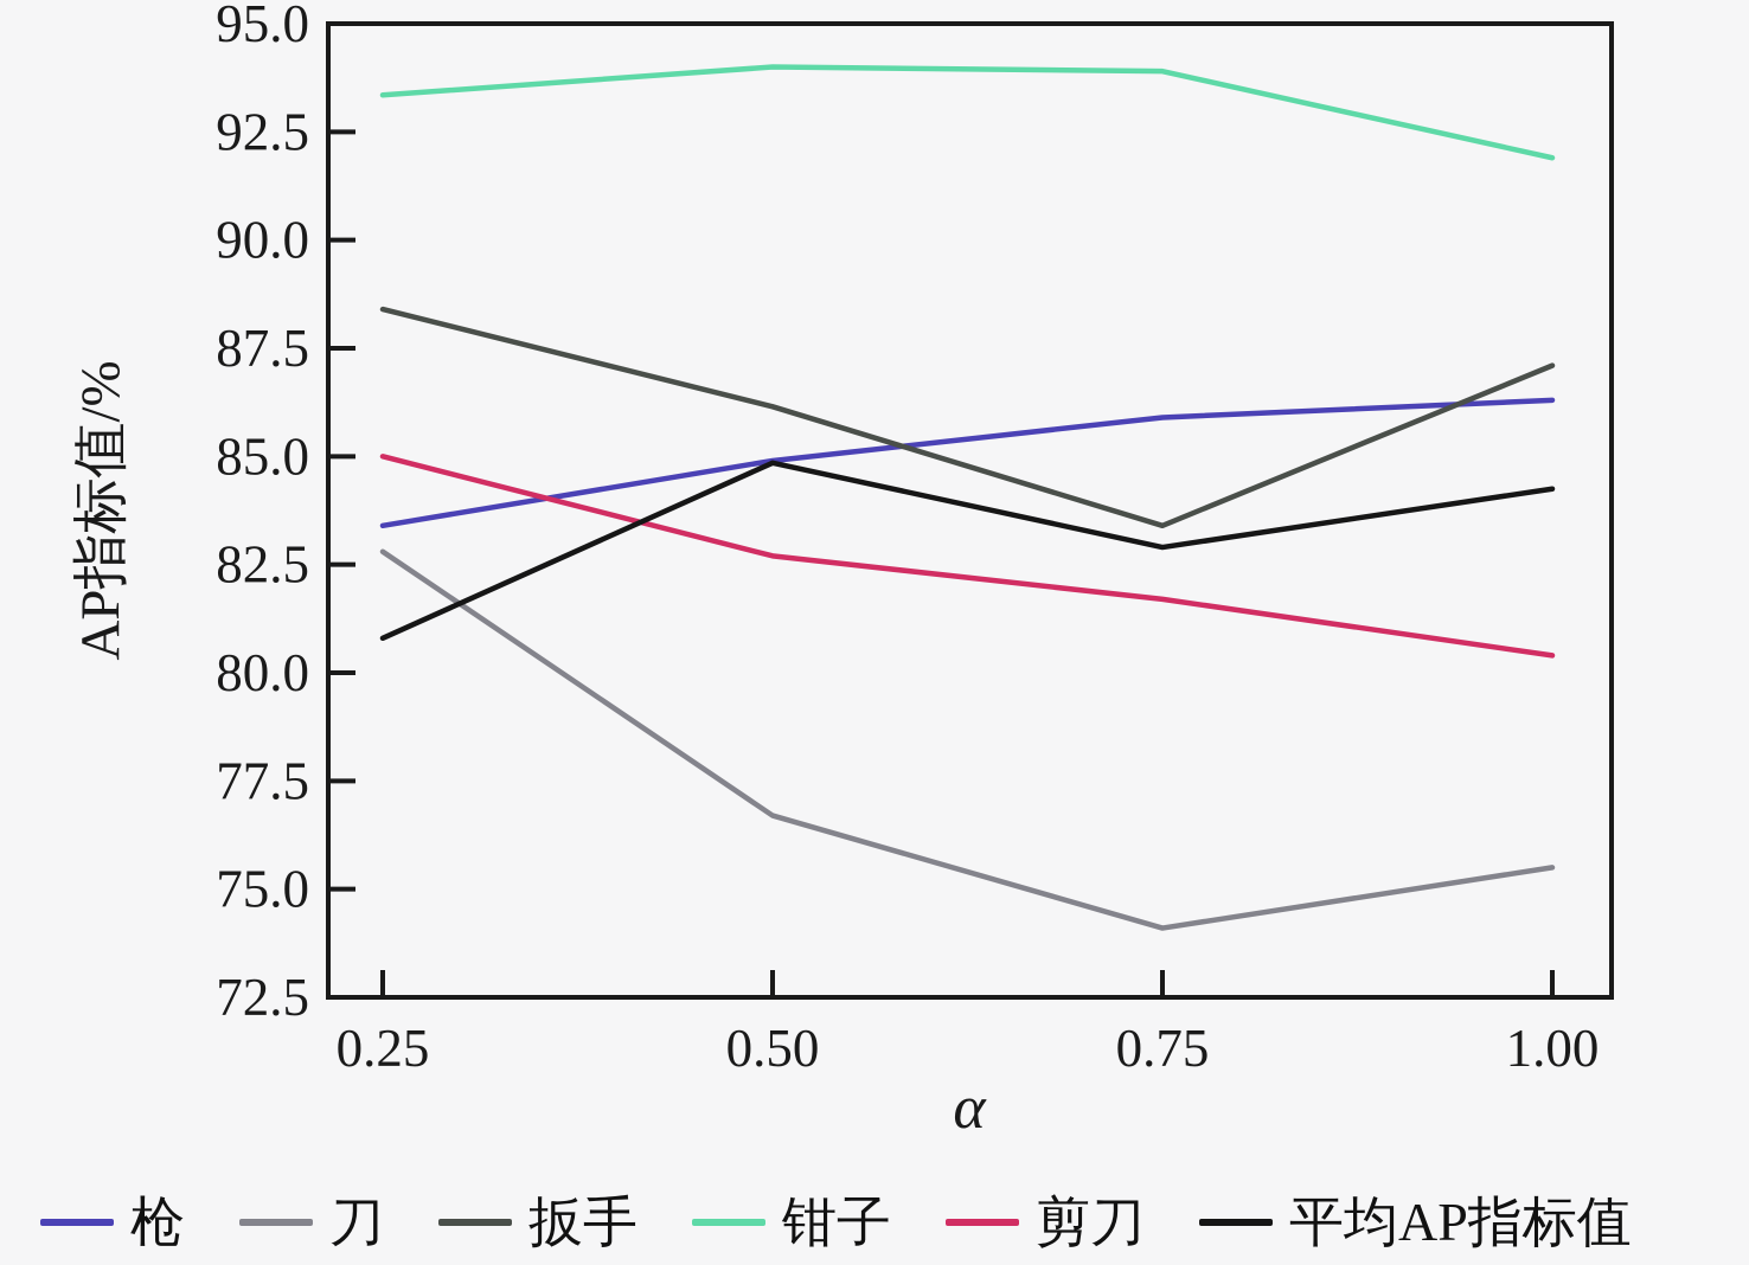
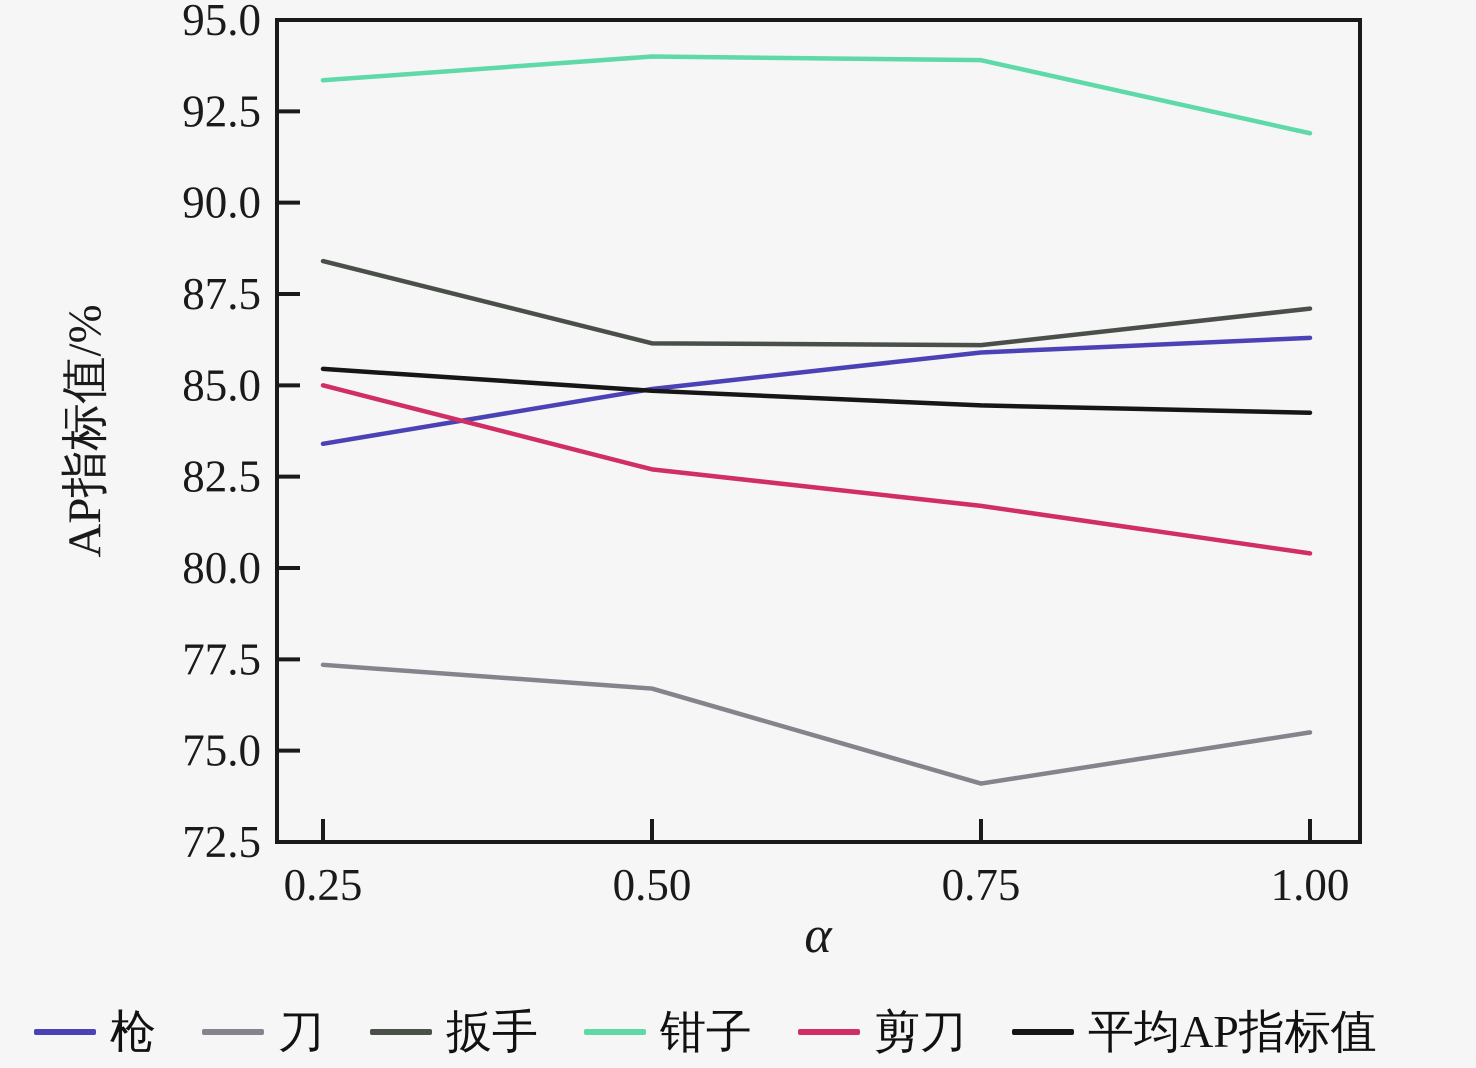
刀/0.25: 82.8 -> 77.3
平均AP指标值/0.25: 80.8 -> 85.5
扳手/0.75: 83.4 -> 86.1
平均AP指标值/0.75: 82.9 -> 84.5
